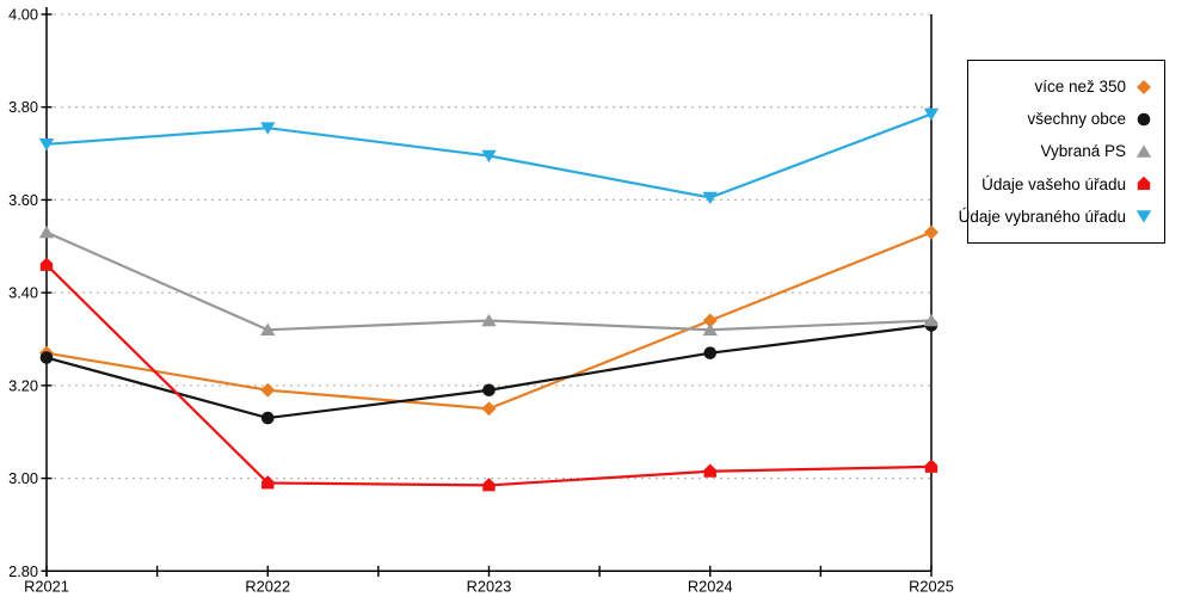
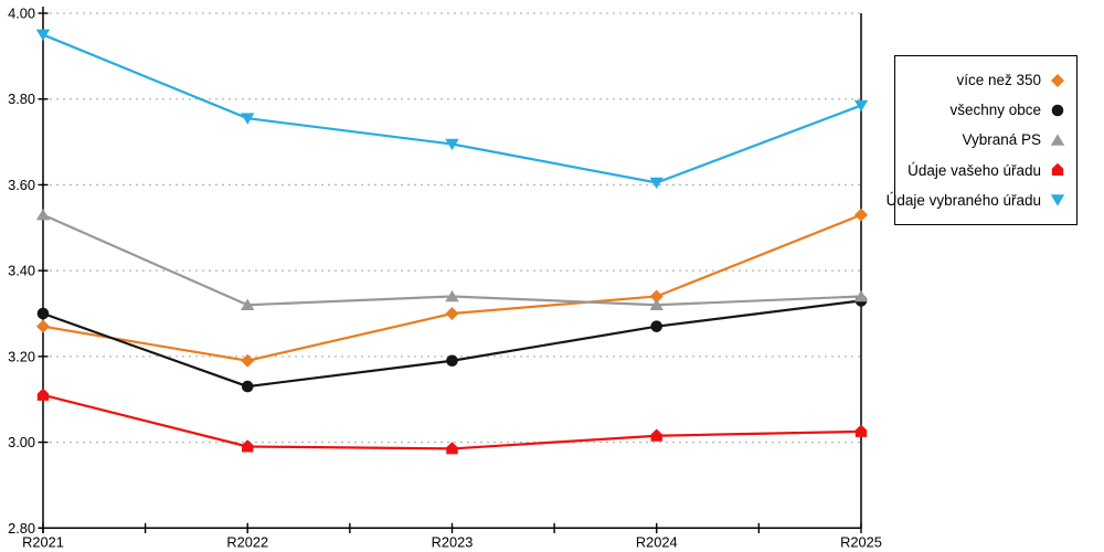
všechny obce/R2021: 3.26 -> 3.30
Údaje vašeho úřadu/R2021: 3.46 -> 3.11
Údaje vybraného úřadu/R2021: 3.72 -> 3.95
více než 350/R2023: 3.15 -> 3.30
